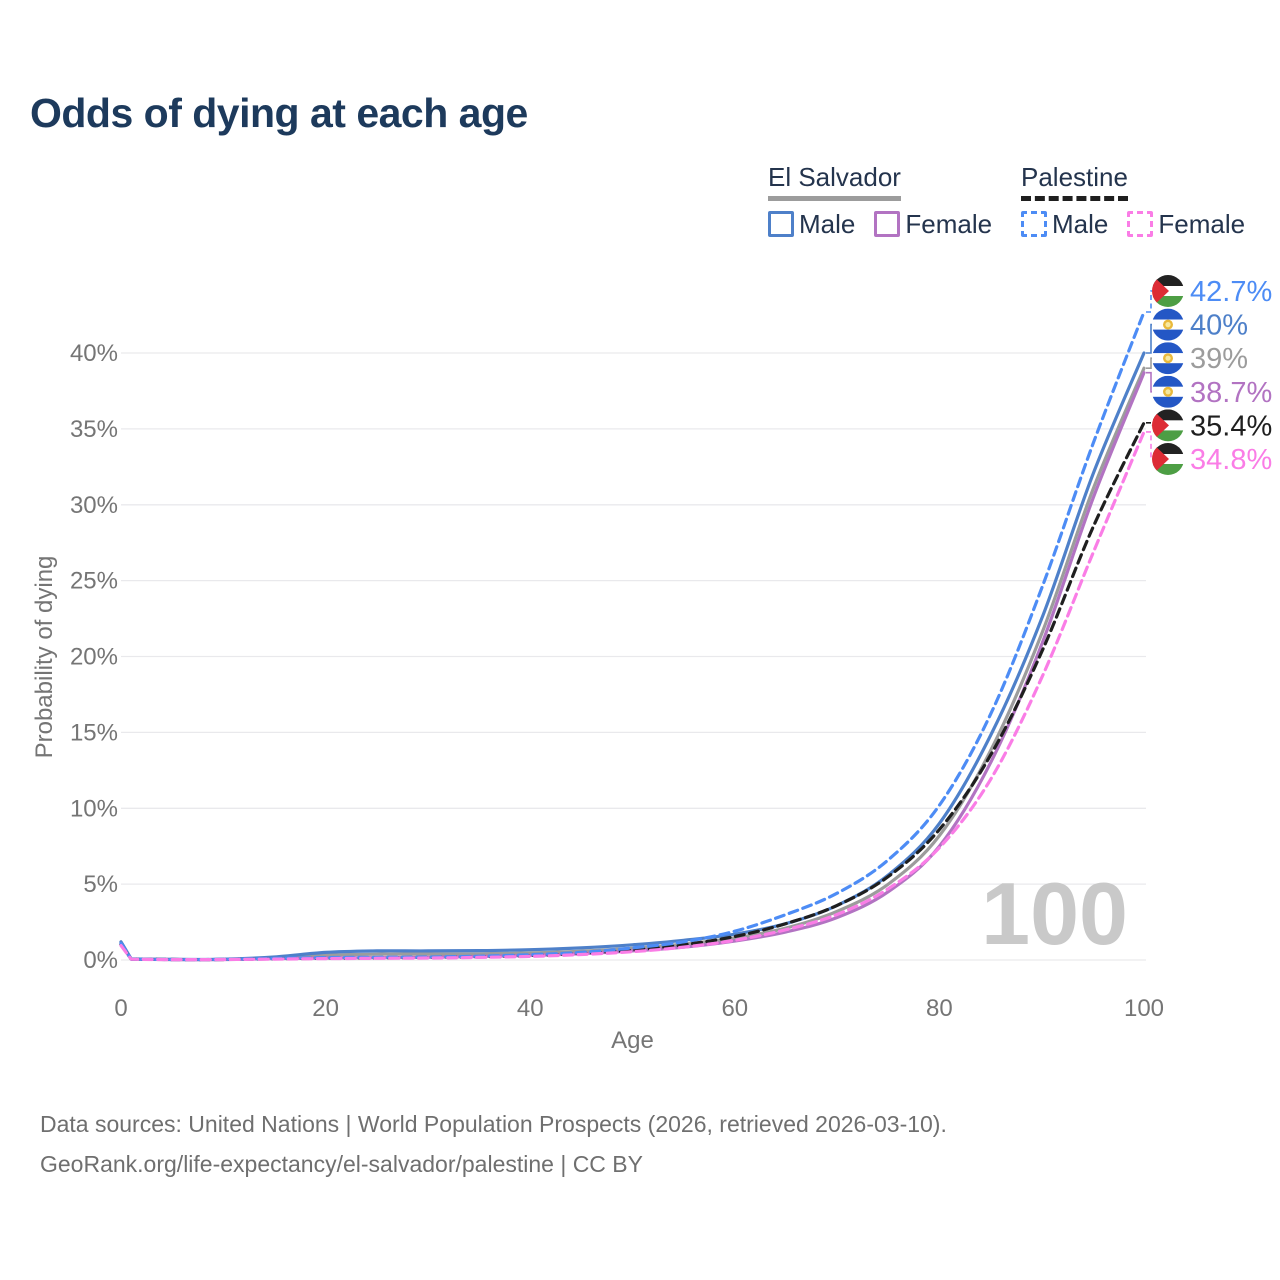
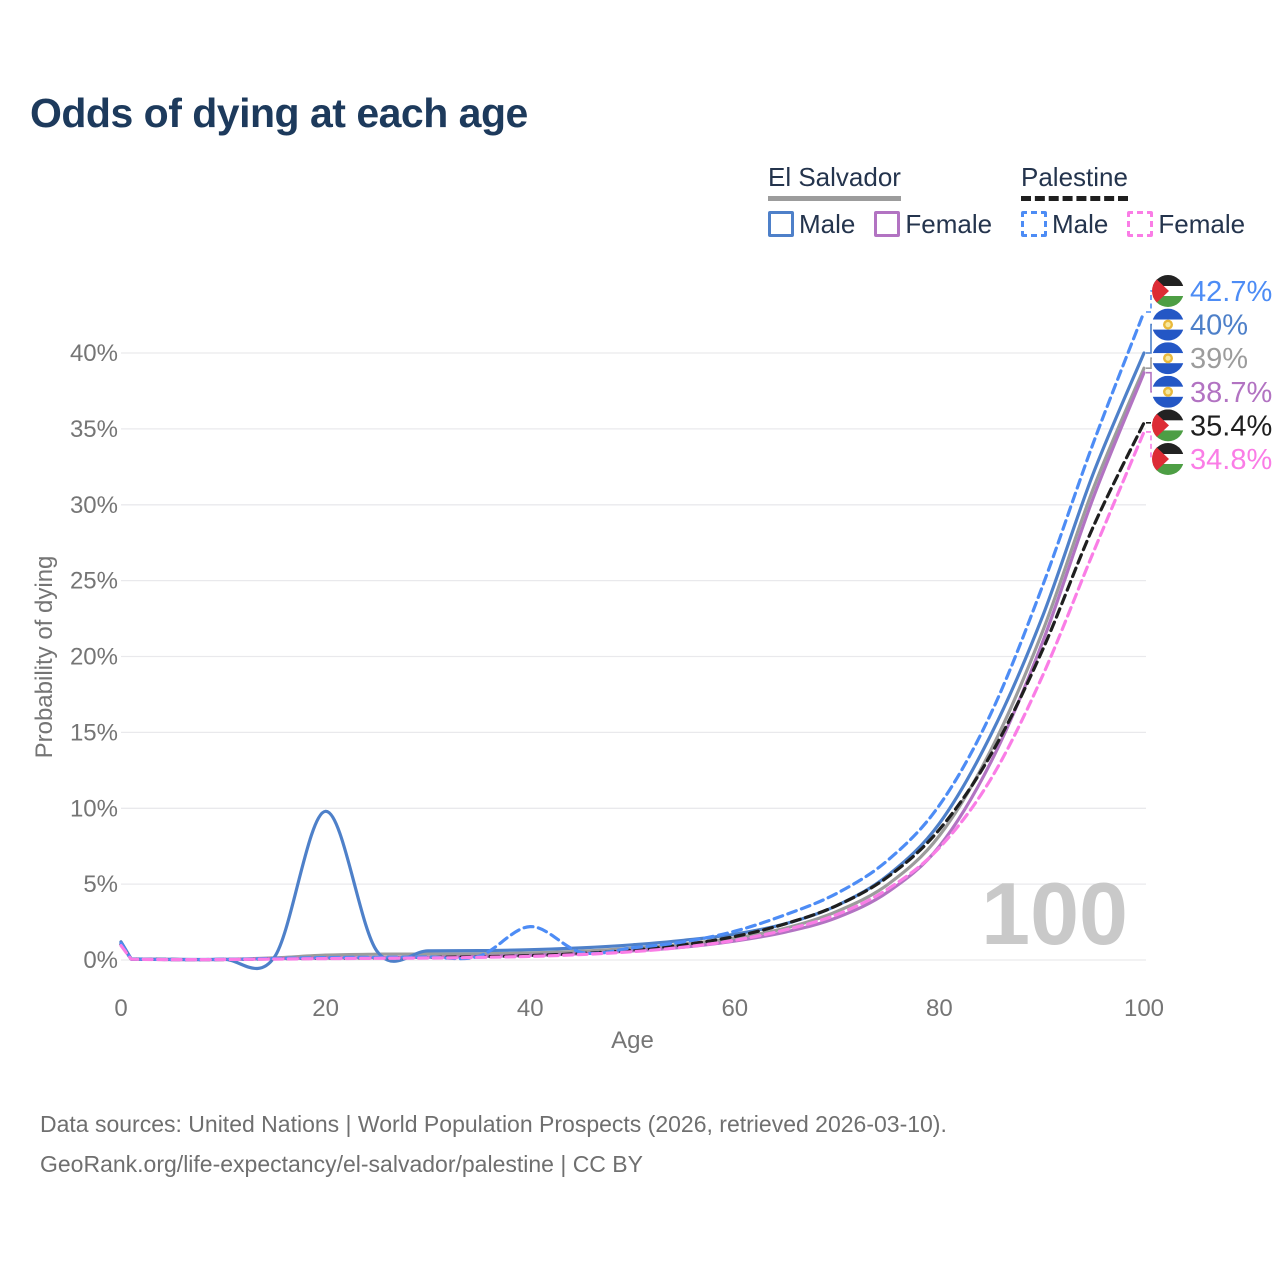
El Salvador Male/20: 0.5% -> 9.8%
Palestine Male/40: 0.3% -> 2.2%
